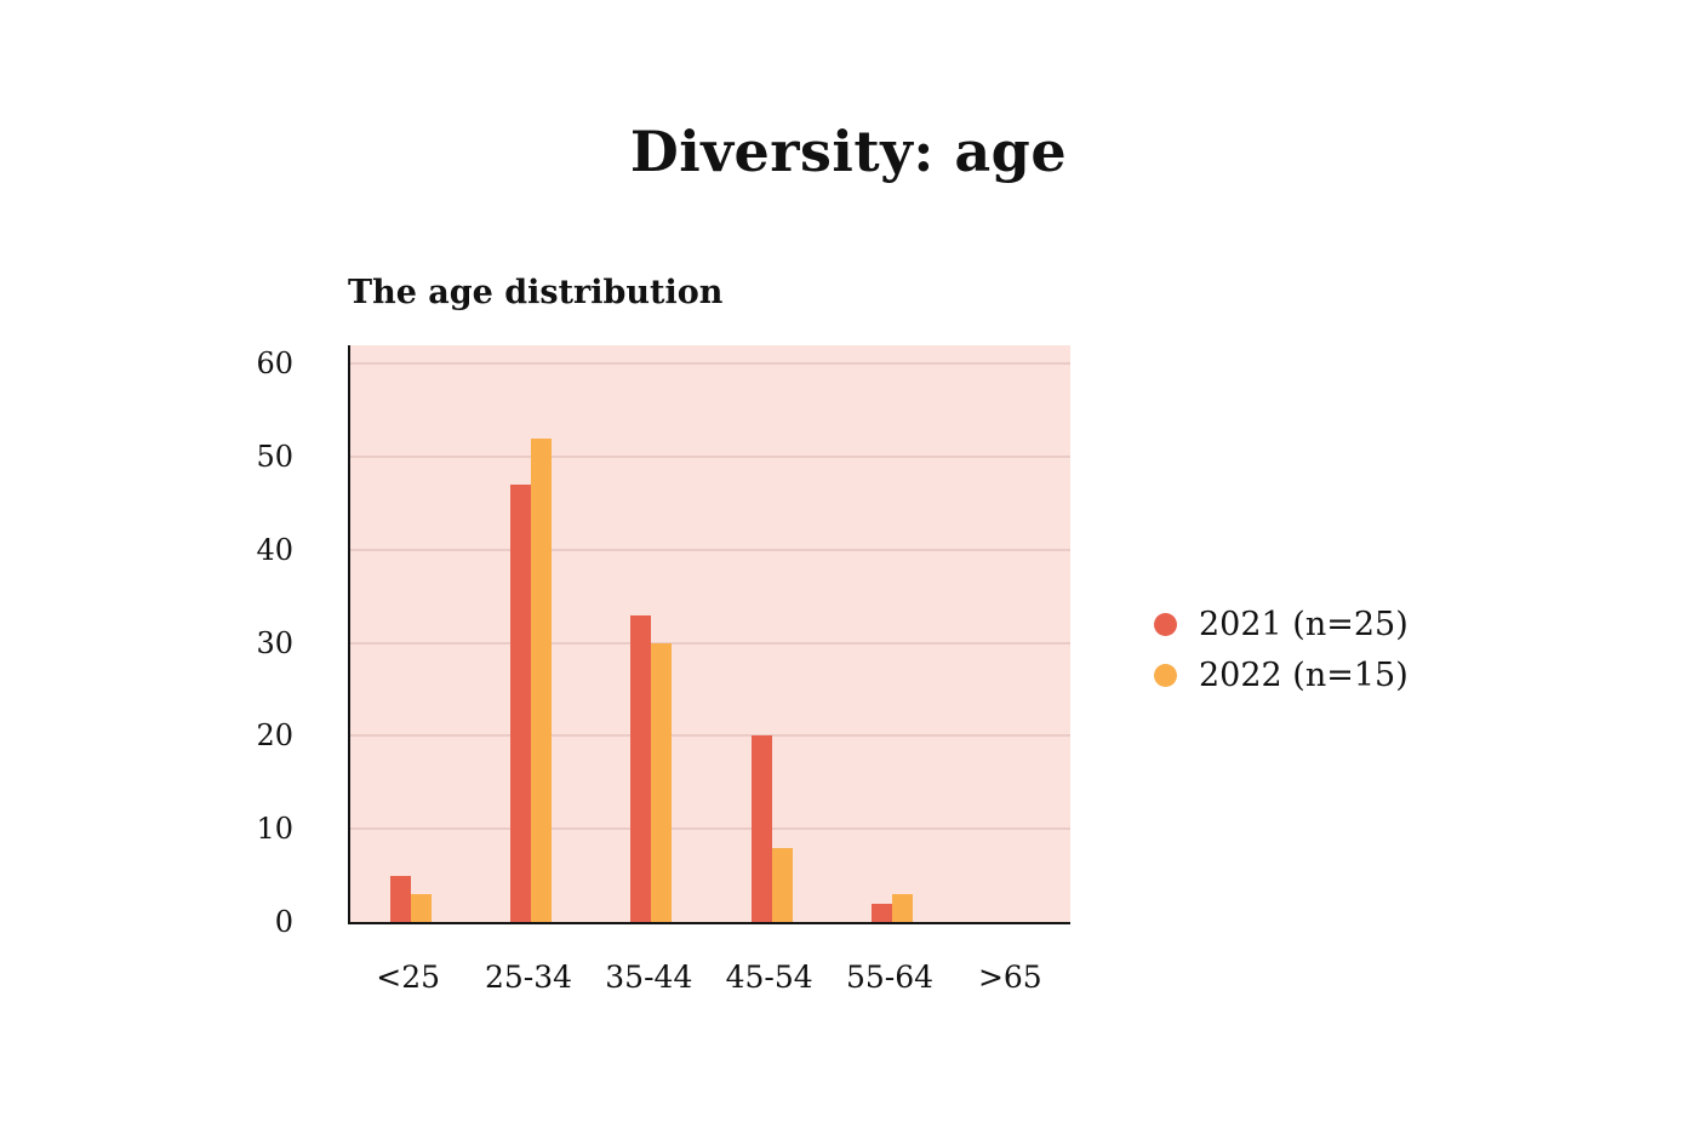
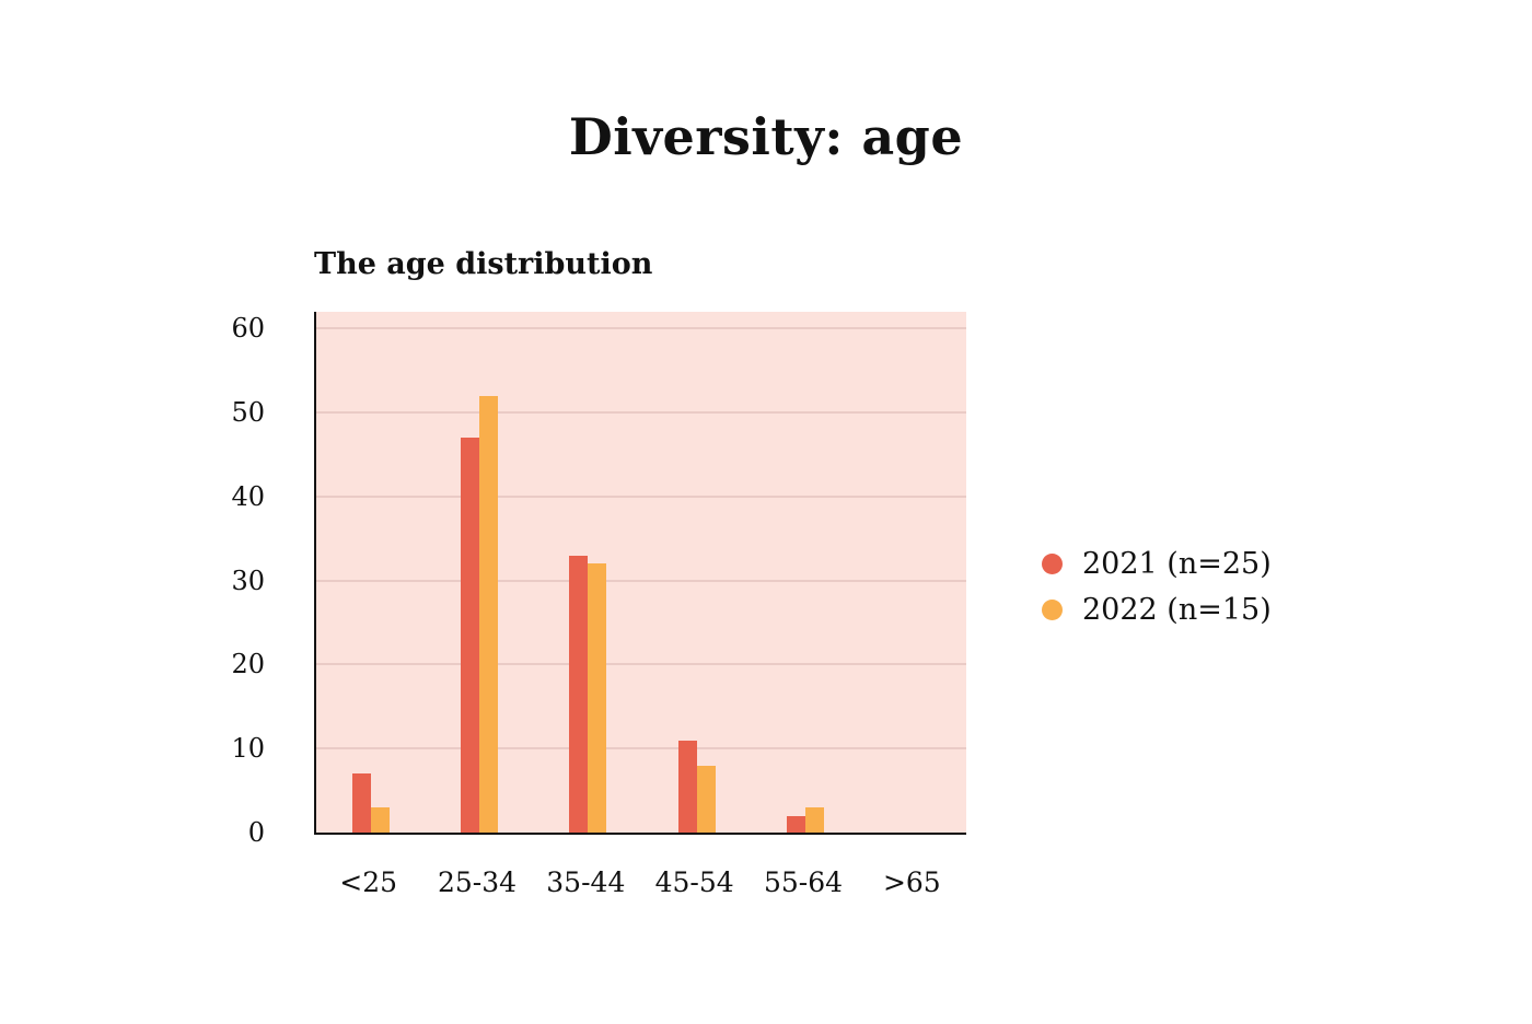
2021 (n=25)/<25: 5 -> 7
2022 (n=15)/35-44: 30 -> 32
2021 (n=25)/45-54: 20 -> 11
